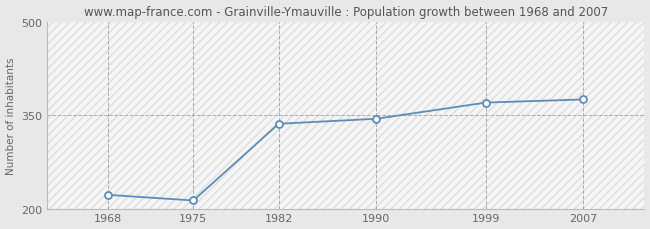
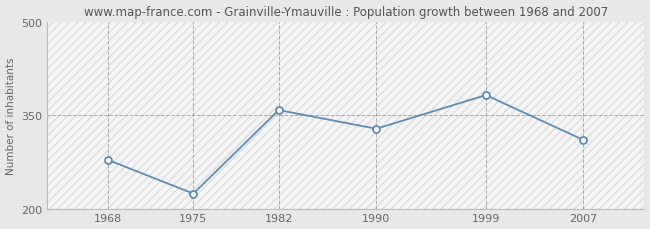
1968: 222 -> 278
1975: 213 -> 224
1982: 336 -> 358
1990: 344 -> 328
1999: 370 -> 382
2007: 375 -> 310
